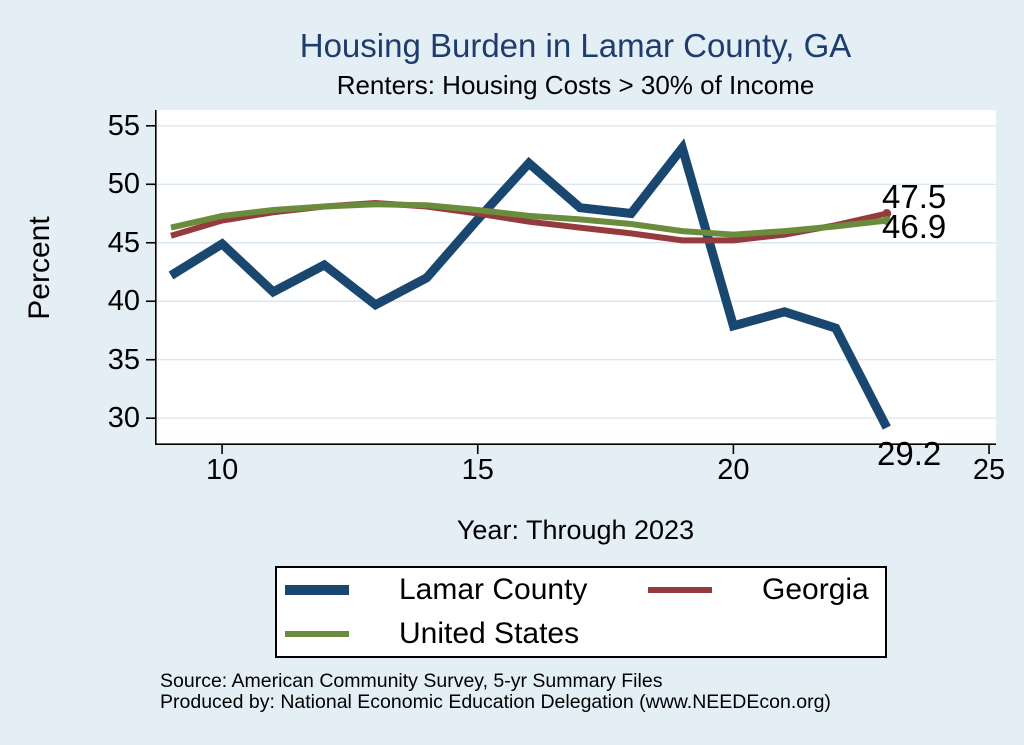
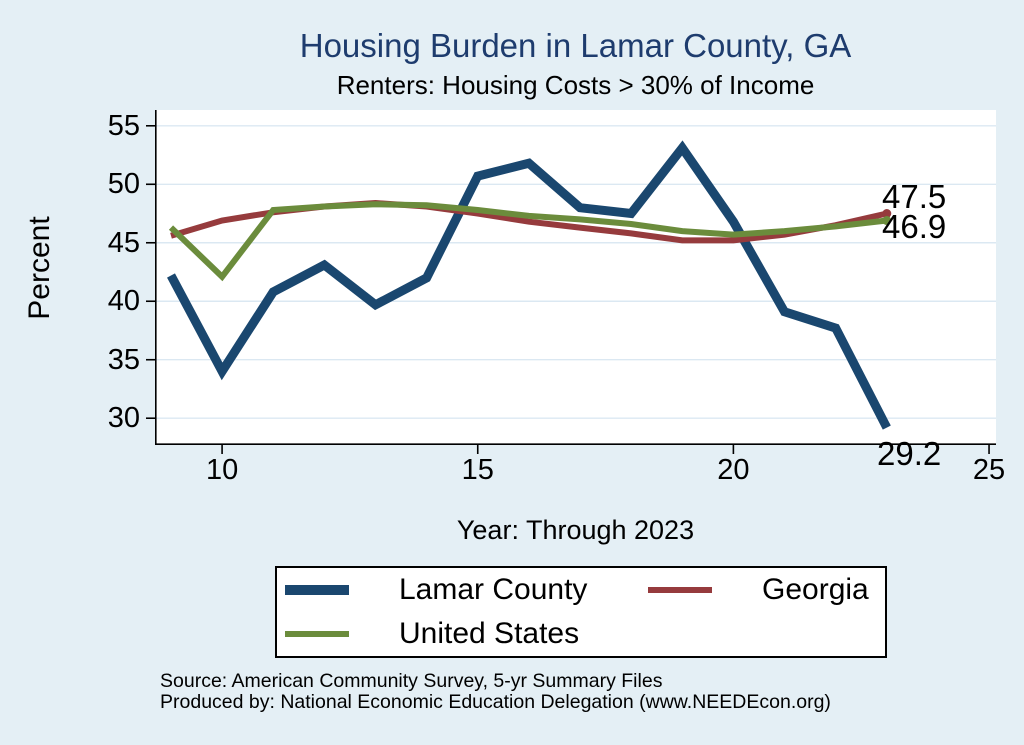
Lamar County/10: 44.9 -> 34.0
United States/10: 47.3 -> 42.1
Lamar County/15: 47.0 -> 50.7
Lamar County/20: 37.9 -> 46.8
